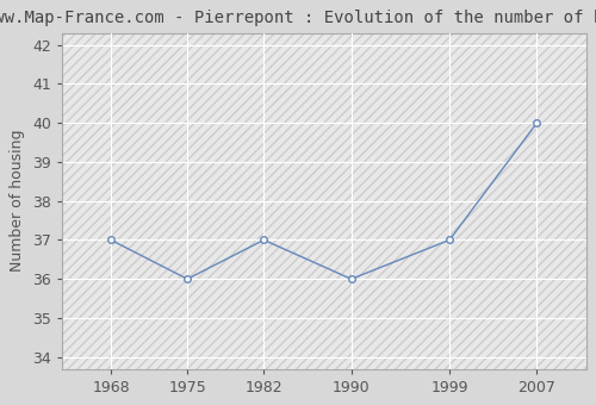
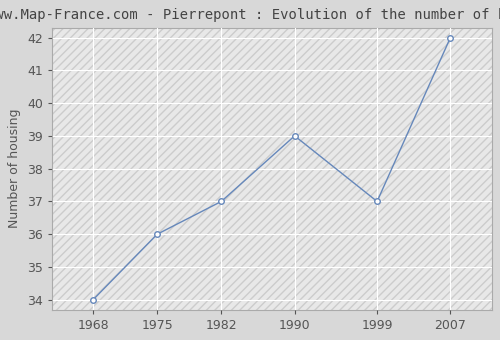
1968: 37 -> 34
1990: 36 -> 39
2007: 40 -> 42
